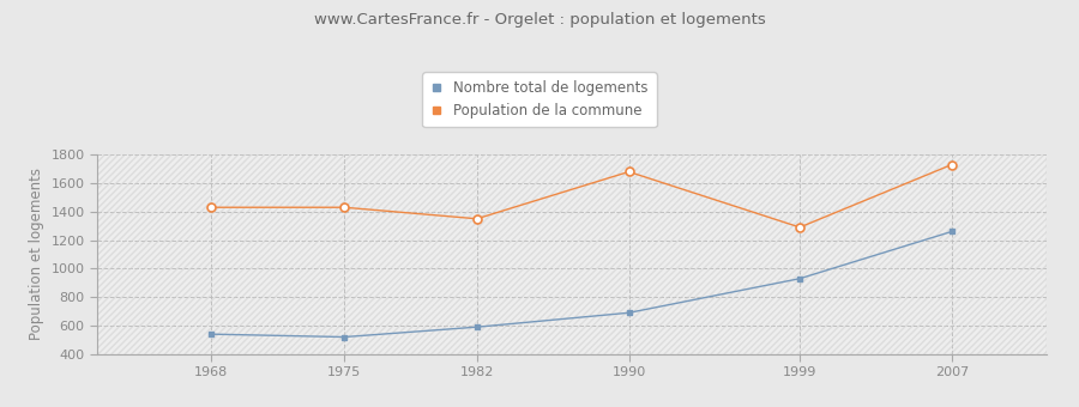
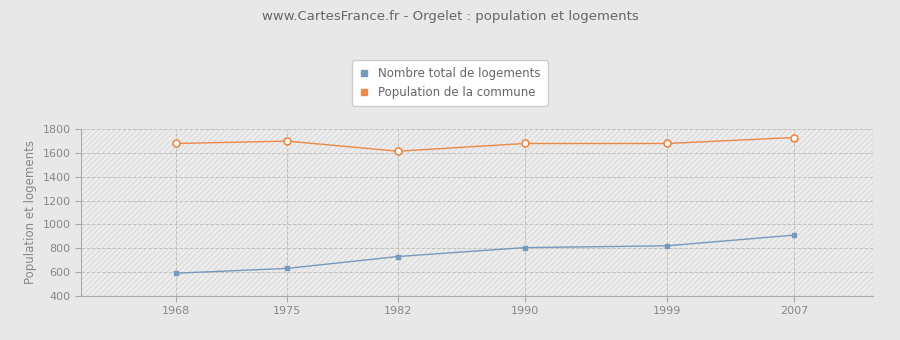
Nombre total de logements/1968: 540 -> 590
Population de la commune/1968: 1430 -> 1680
Nombre total de logements/1975: 520 -> 630
Population de la commune/1975: 1430 -> 1700
Nombre total de logements/1982: 590 -> 730
Population de la commune/1982: 1350 -> 1620
Nombre total de logements/1990: 690 -> 800
Nombre total de logements/1999: 930 -> 820
Population de la commune/1999: 1290 -> 1680
Nombre total de logements/2007: 1260 -> 910
